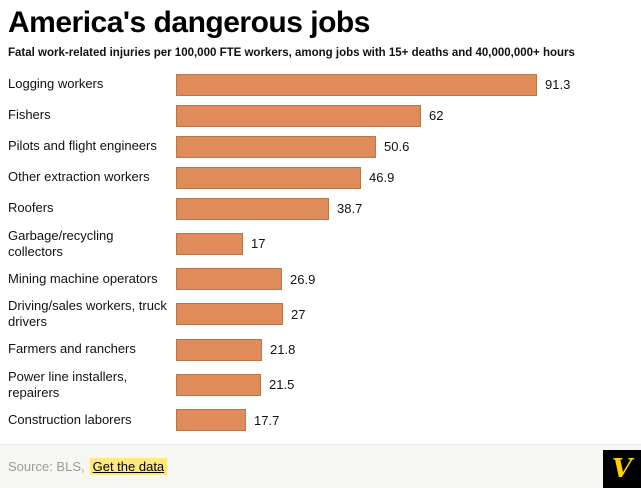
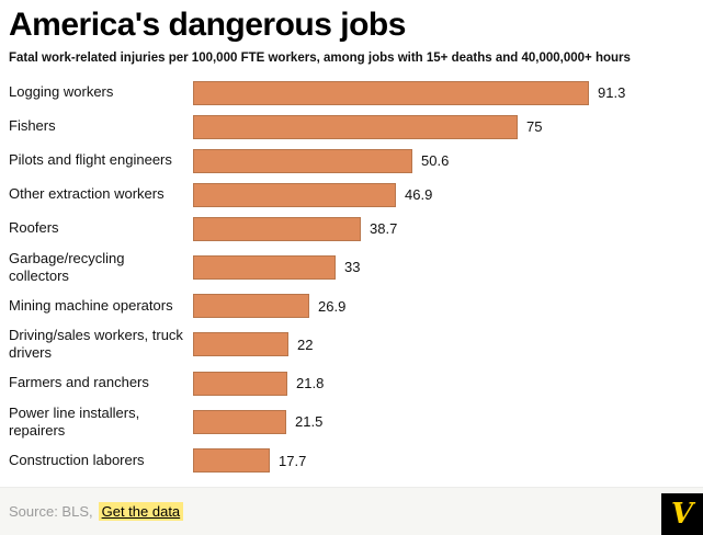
Fishers: 62 -> 75
Garbage/recycling collectors: 17 -> 33
Driving/sales workers, truck drivers: 27 -> 22
